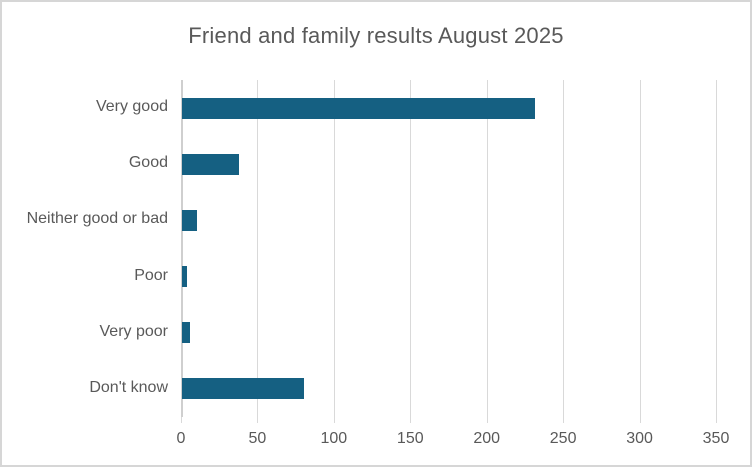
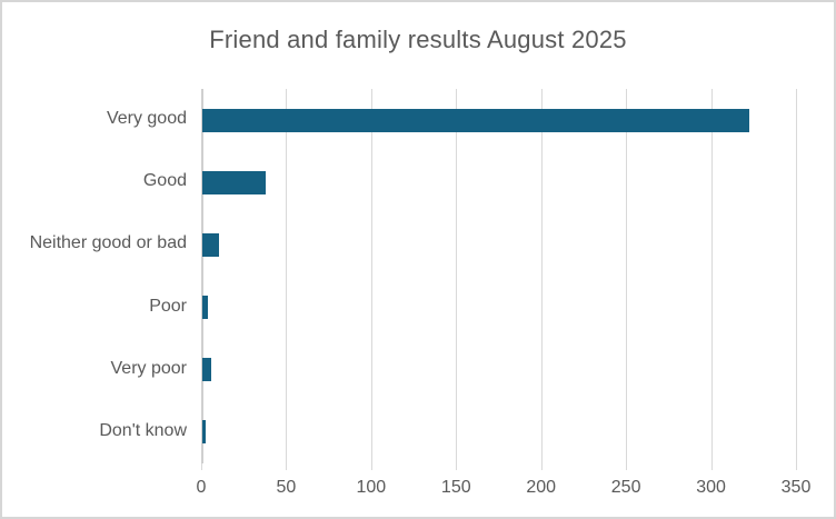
Very good: 231 -> 322
Don't know: 80 -> 2
